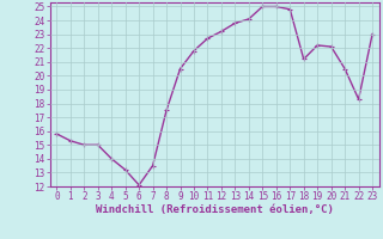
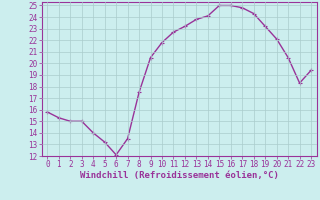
18: 21.2 -> 24.3
19: 22.2 -> 23.2
23: 23.0 -> 19.4
